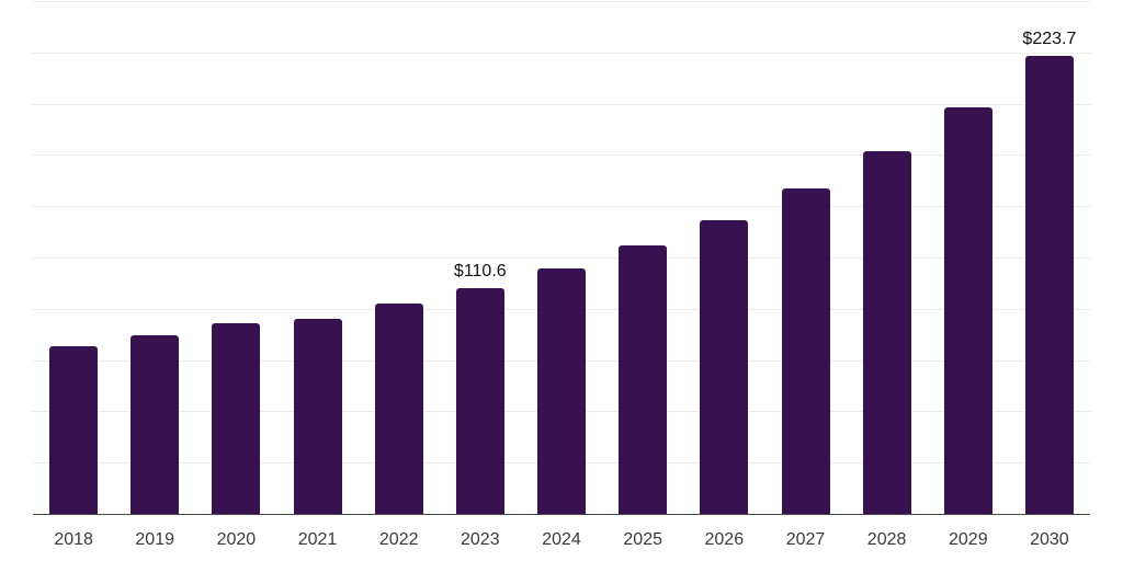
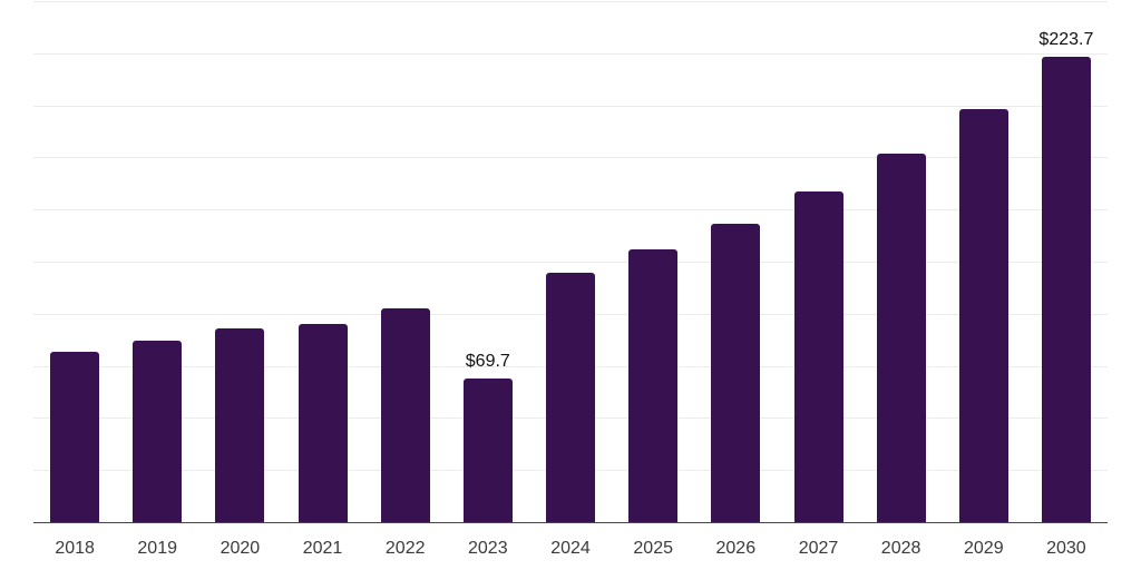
2023: $110.6 -> $69.7
